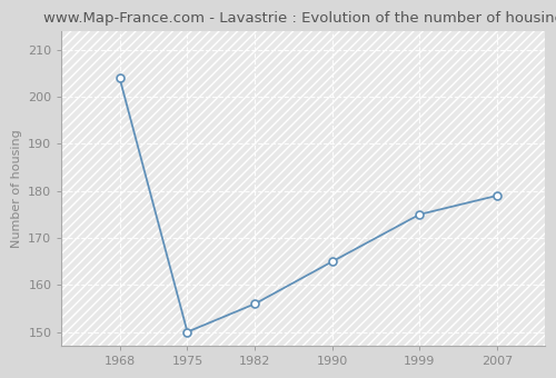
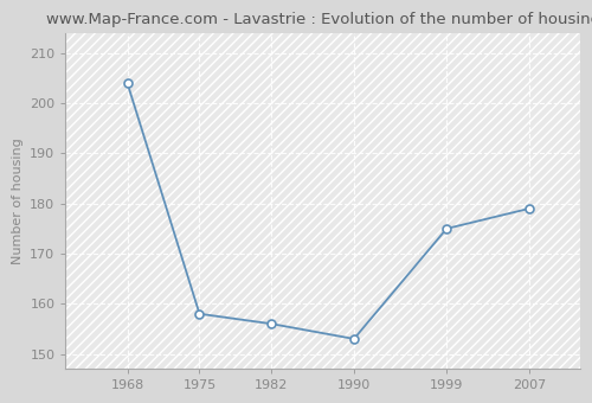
1975: 150 -> 158
1990: 165 -> 153
